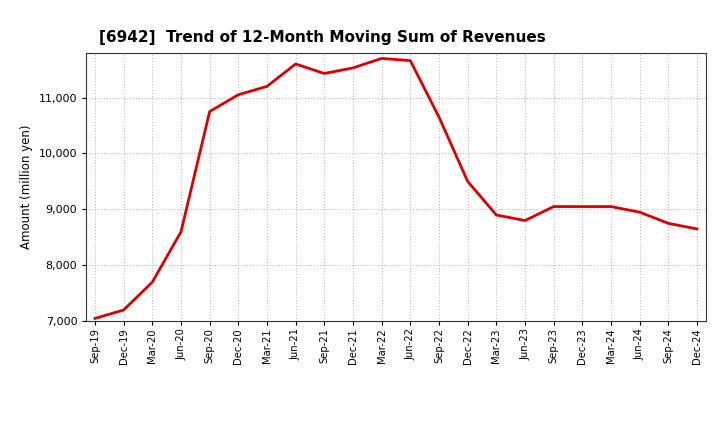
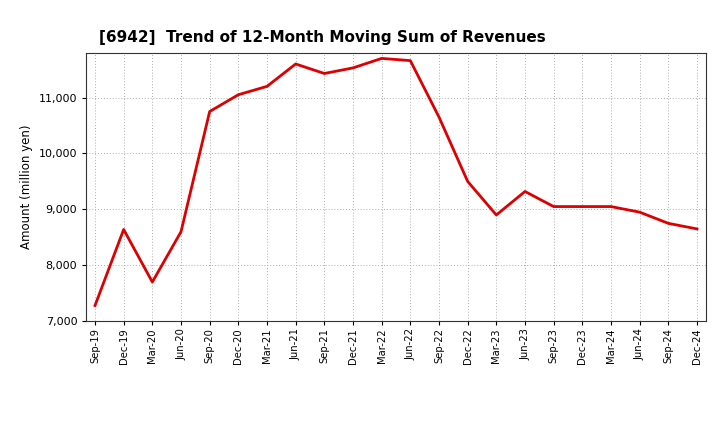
Sep-19: 7,050 -> 7,280
Dec-19: 7,200 -> 8,640
Jun-23: 8,800 -> 9,320
